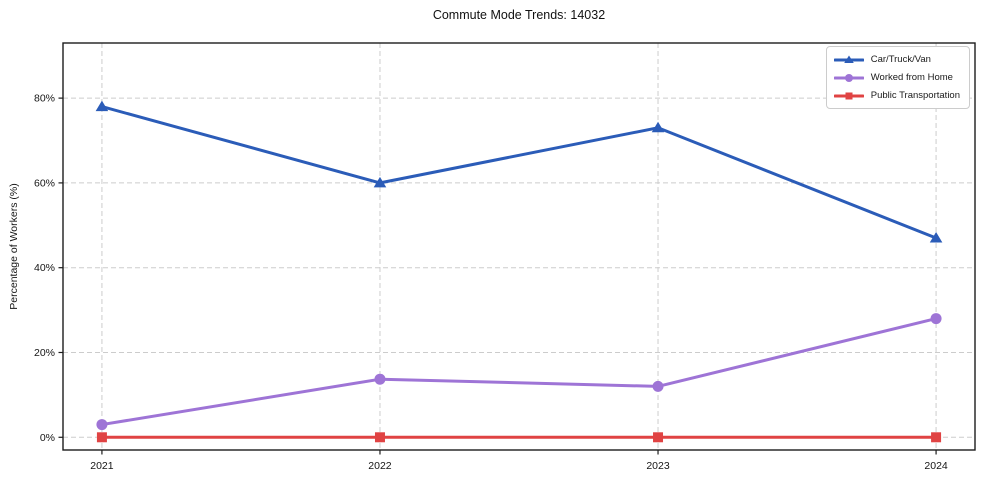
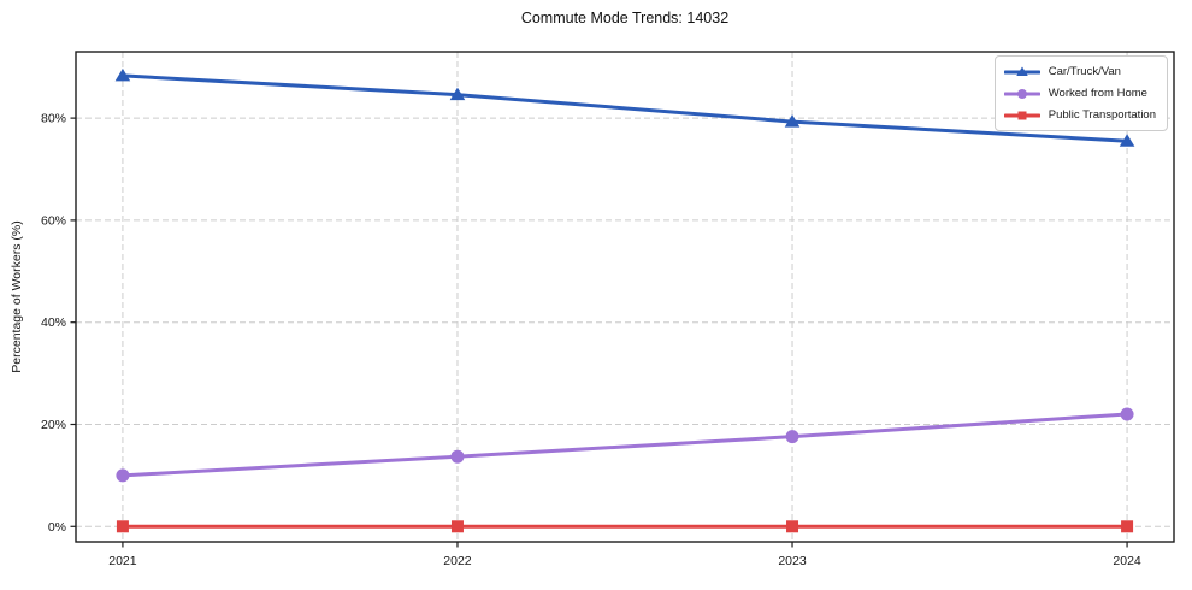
Car/Truck/Van/2021: 78% -> 88%
Worked from Home/2021: 3% -> 10%
Car/Truck/Van/2022: 60% -> 85%
Car/Truck/Van/2023: 73% -> 79%
Worked from Home/2023: 12% -> 18%
Car/Truck/Van/2024: 47% -> 76%
Worked from Home/2024: 28% -> 22%
